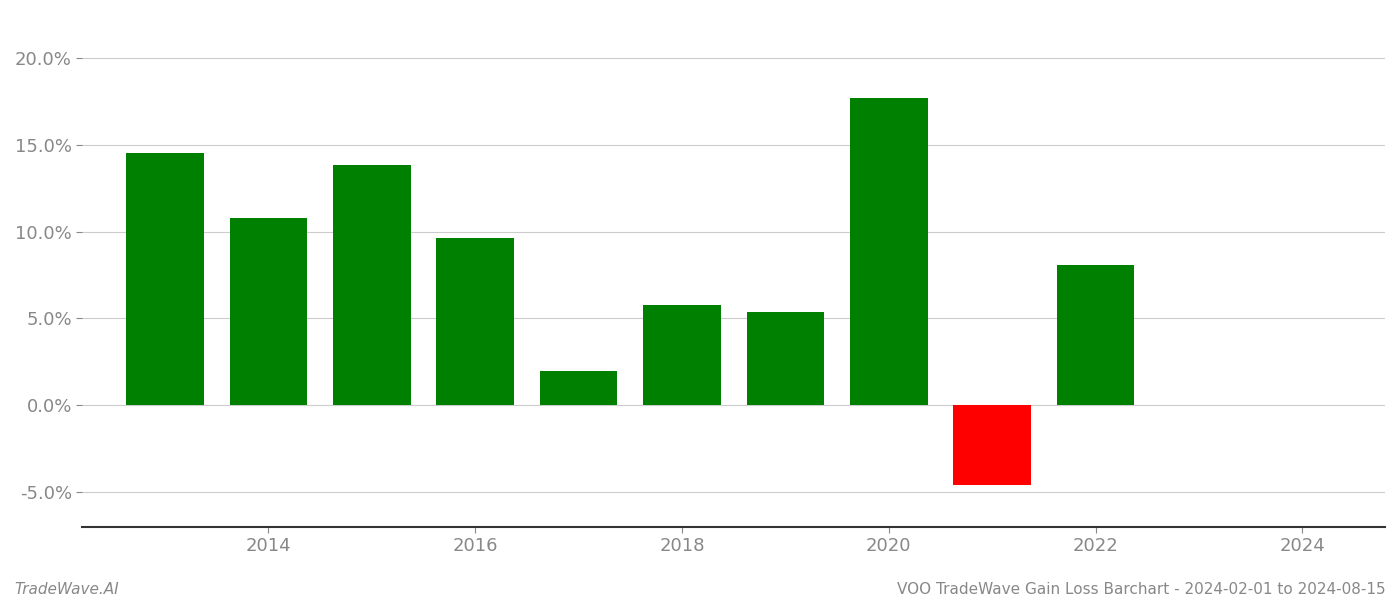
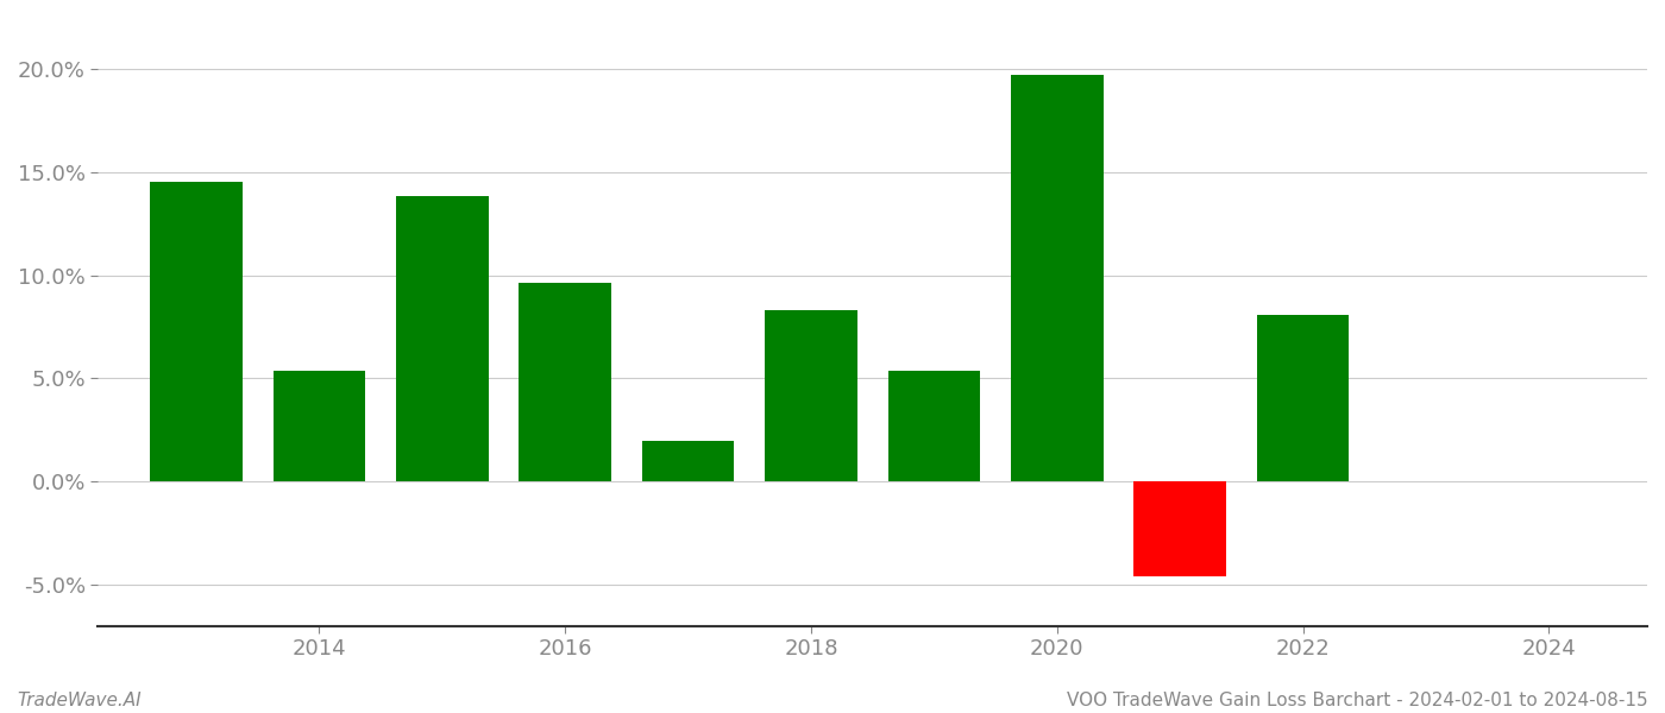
2014: 10.8% -> 5.3%
2018: 5.8% -> 8.3%
2020: 17.7% -> 19.8%
